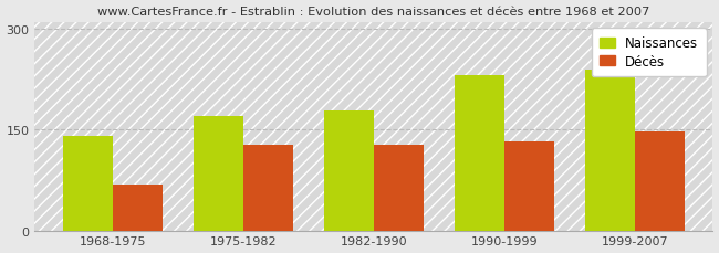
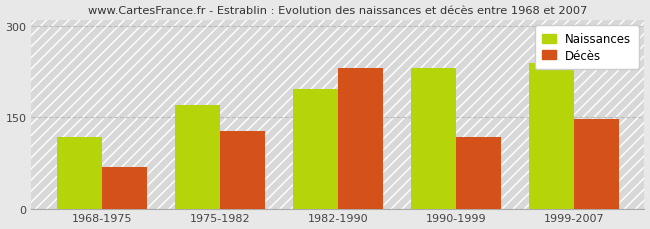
Naissances/1968-1975: 141 -> 118
Naissances/1982-1990: 178 -> 196
Décès/1982-1990: 128 -> 230
Décès/1990-1999: 132 -> 118
